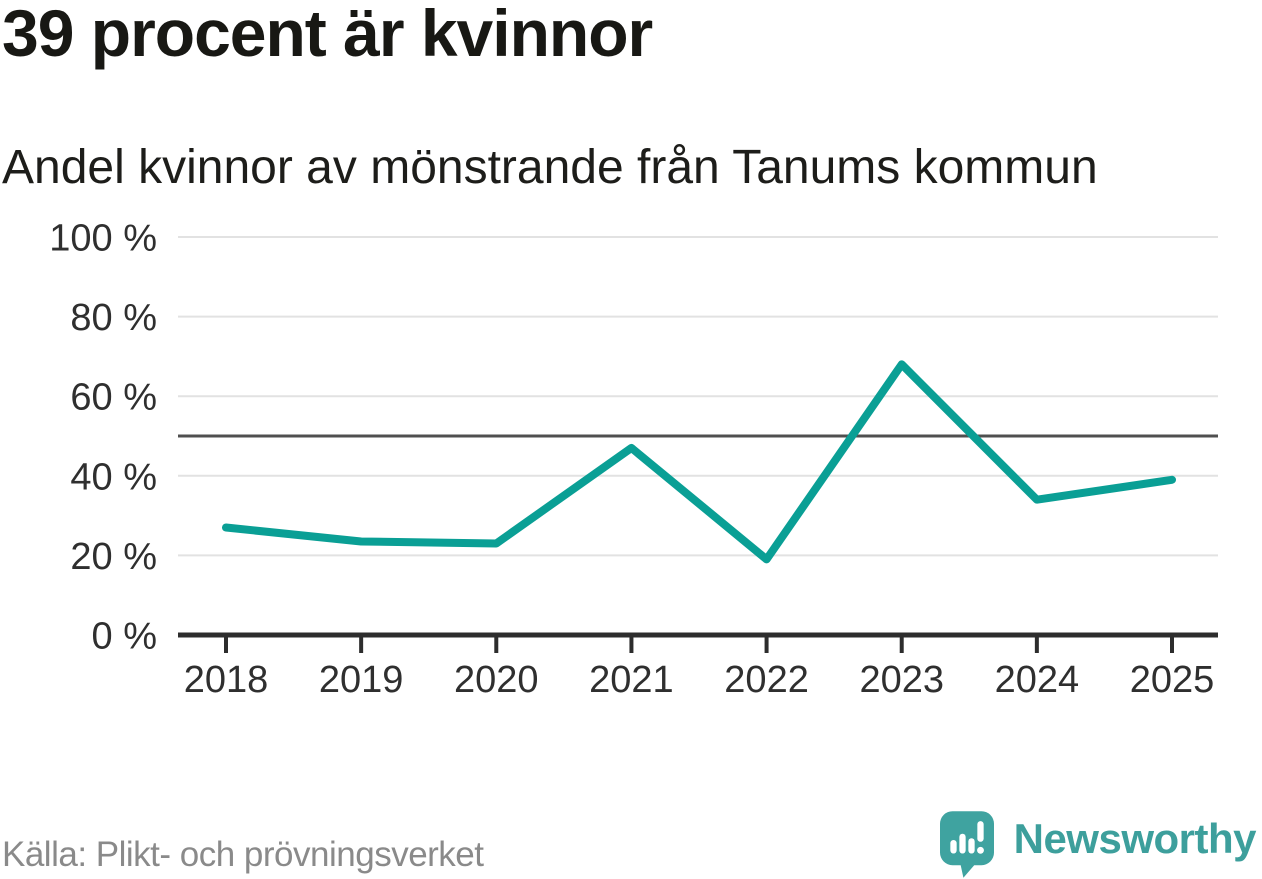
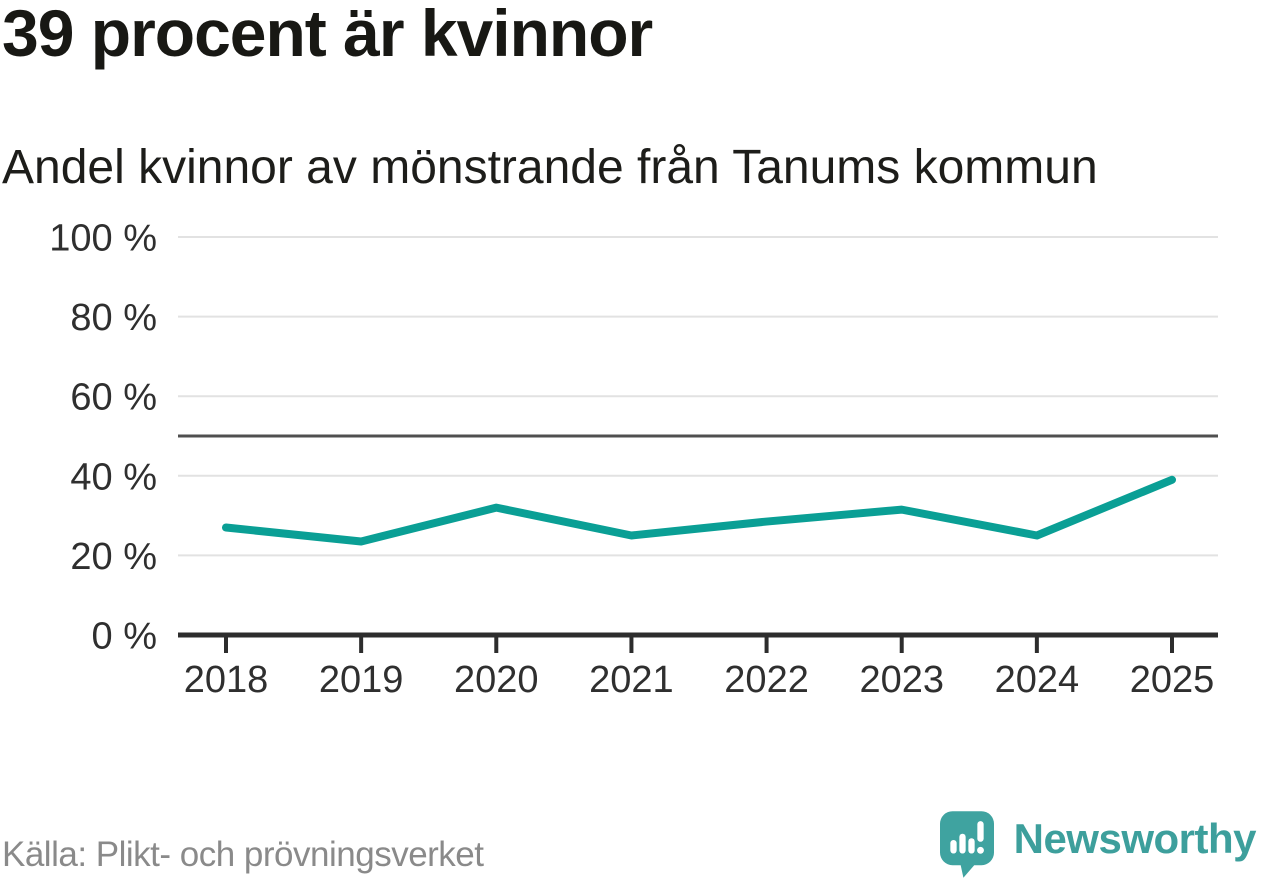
2020: 23% -> 32%
2021: 47% -> 25%
2022: 19% -> 28%
2023: 68% -> 32%
2024: 34% -> 25%
